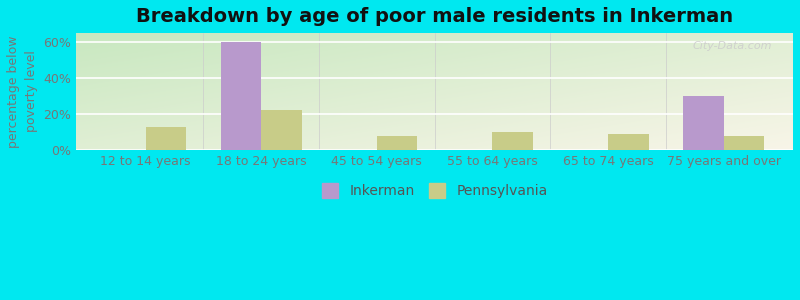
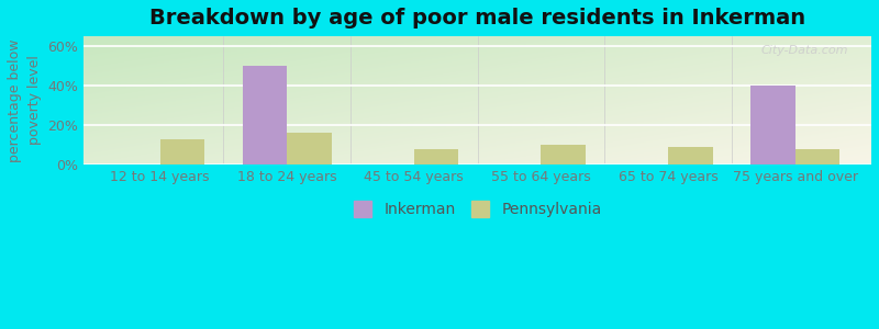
Inkerman/18 to 24 years: 60% -> 50%
Pennsylvania/18 to 24 years: 22% -> 16%
Inkerman/75 years and over: 30% -> 40%
